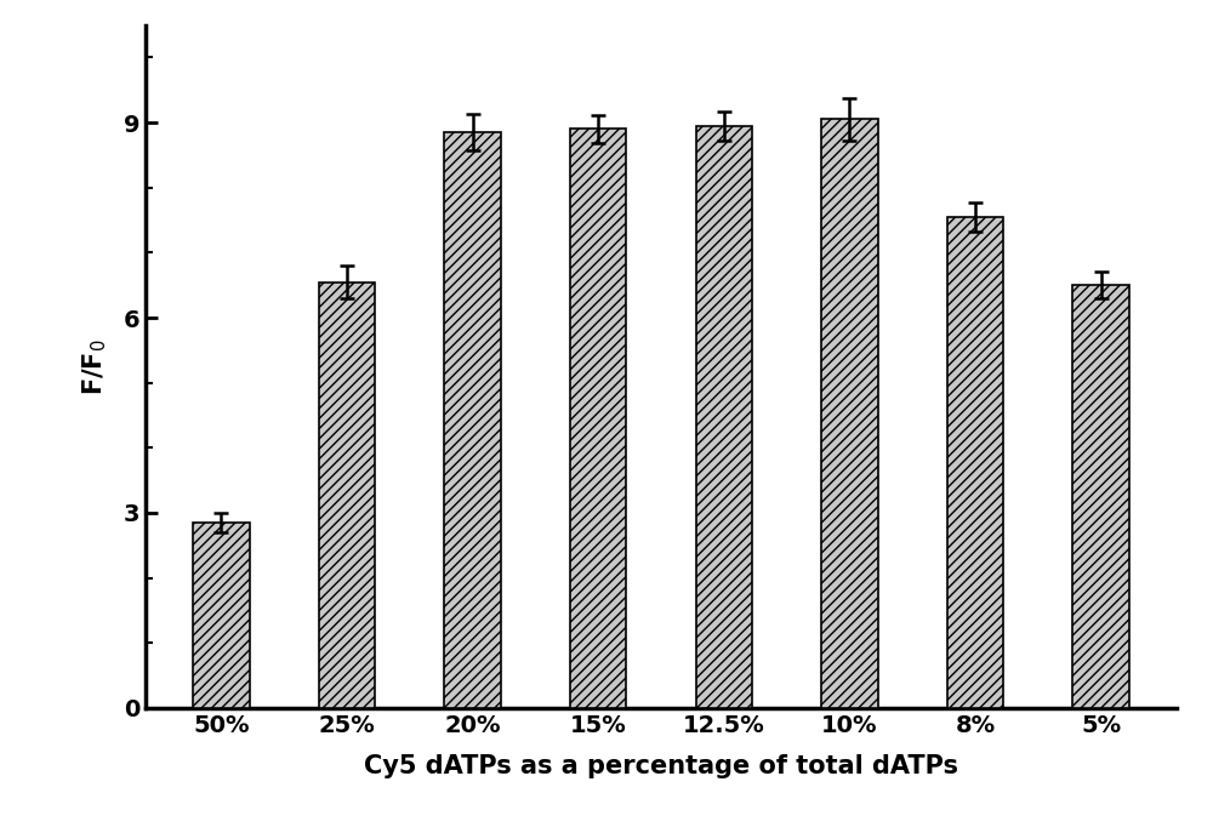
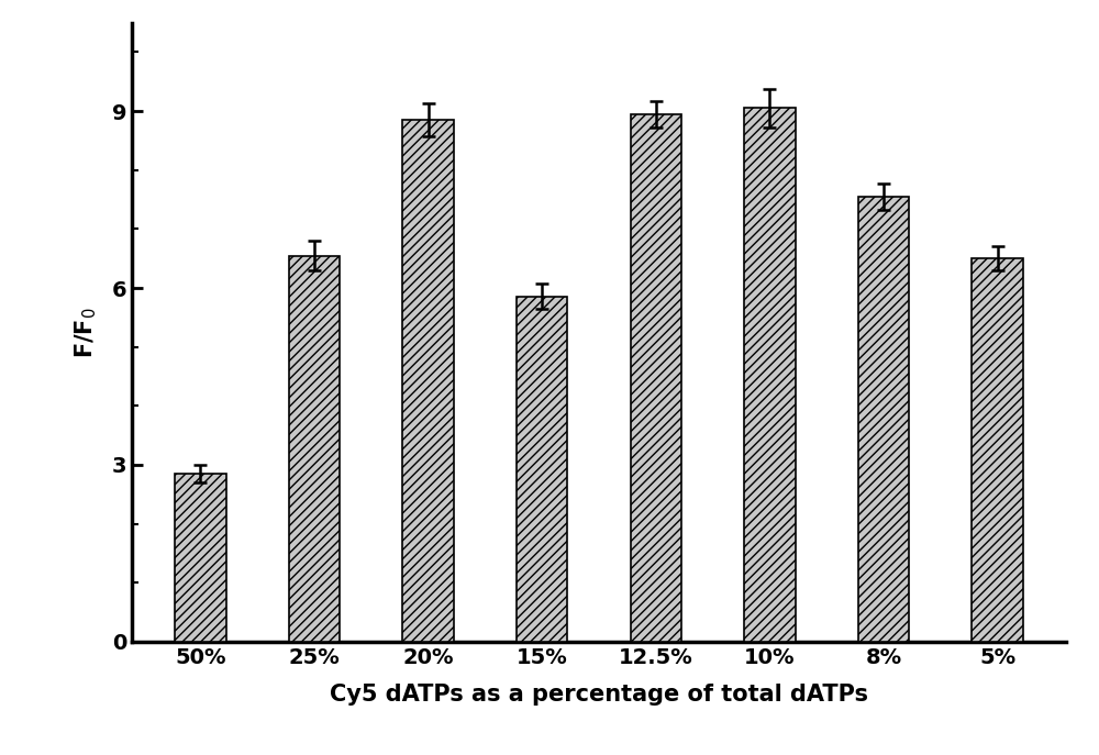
15%: 8.90 -> 5.86
